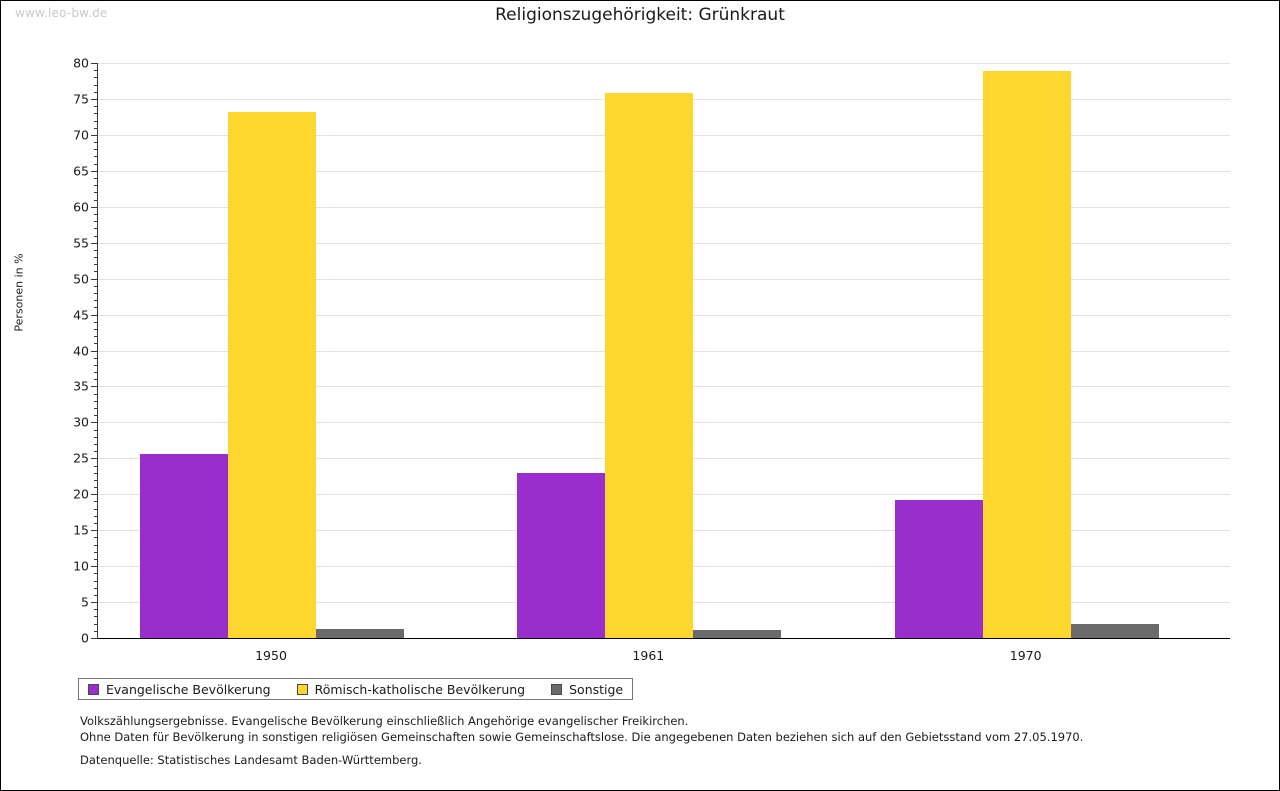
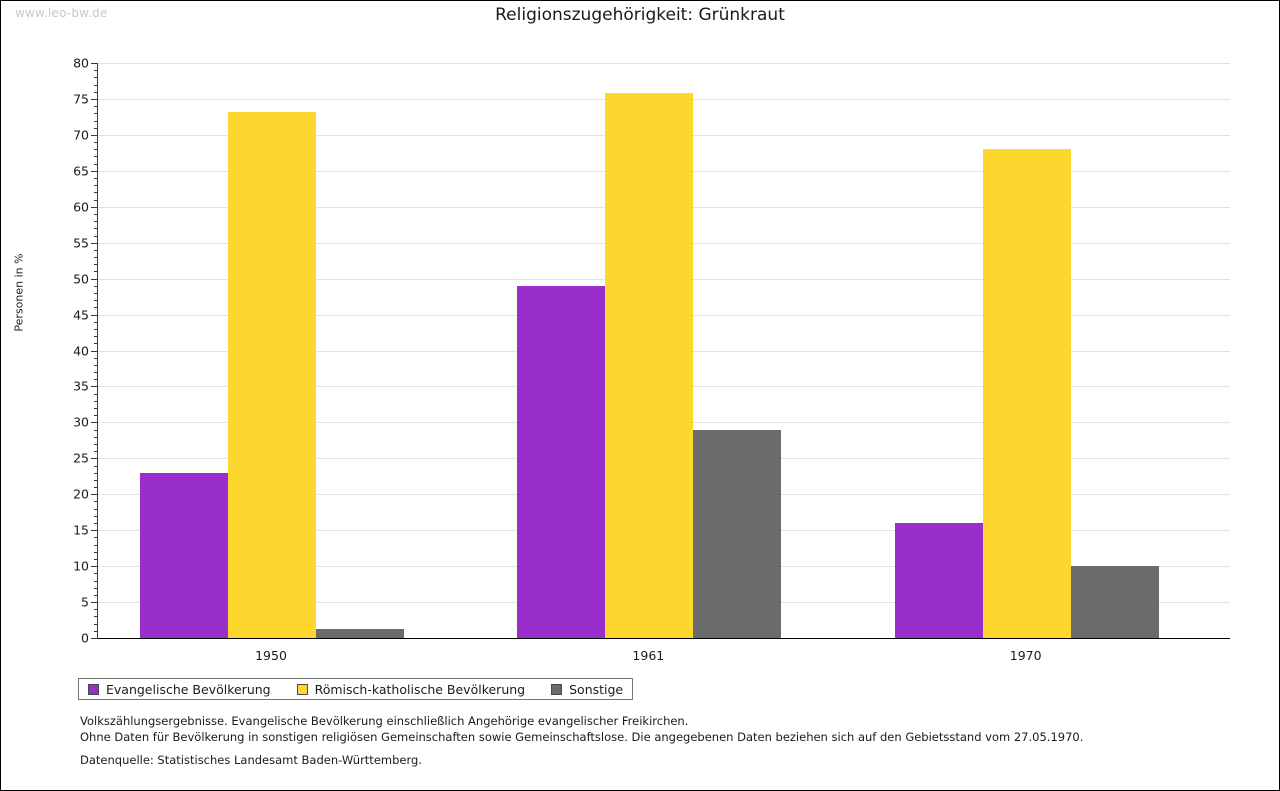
Evangelische Bevölkerung/1950: 26 -> 23
Evangelische Bevölkerung/1961: 23 -> 49
Sonstige/1961: 1 -> 29
Evangelische Bevölkerung/1970: 19 -> 16
Römisch-katholische Bevölkerung/1970: 79 -> 68
Sonstige/1970: 2 -> 10
